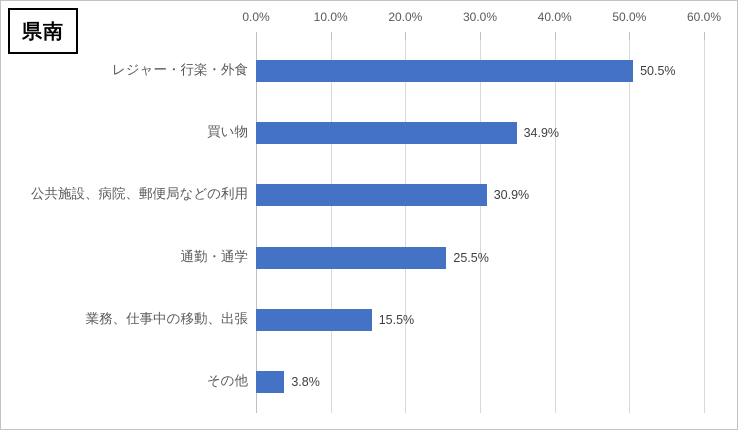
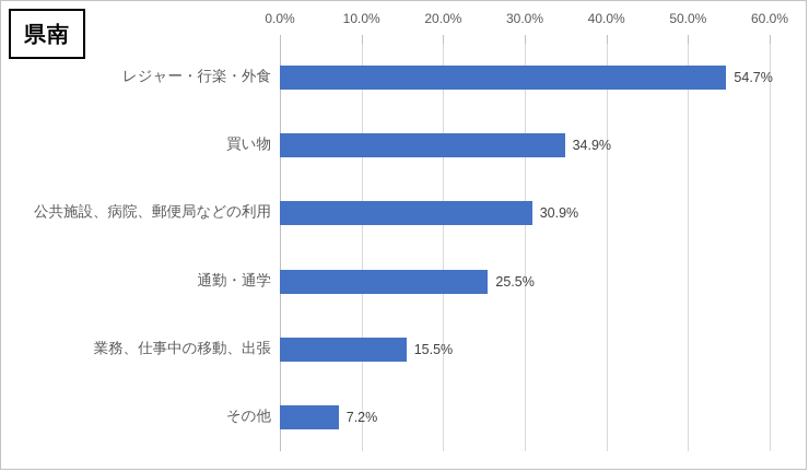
レジャー・行楽・外食: 50.5% -> 54.7%
その他: 3.8% -> 7.2%
